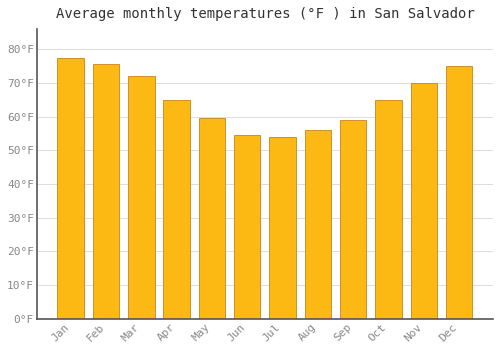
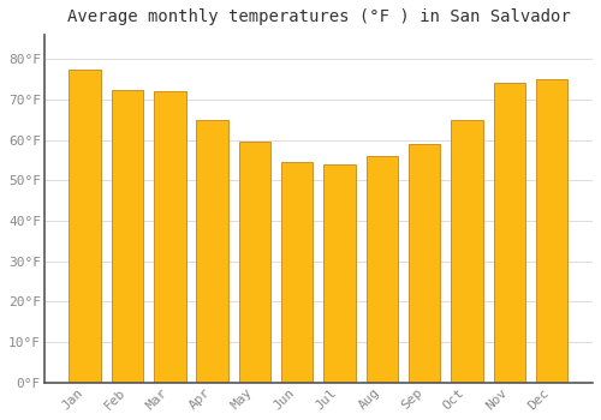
Feb: 75.5°F -> 72.5°F
Nov: 70.0°F -> 74.0°F
